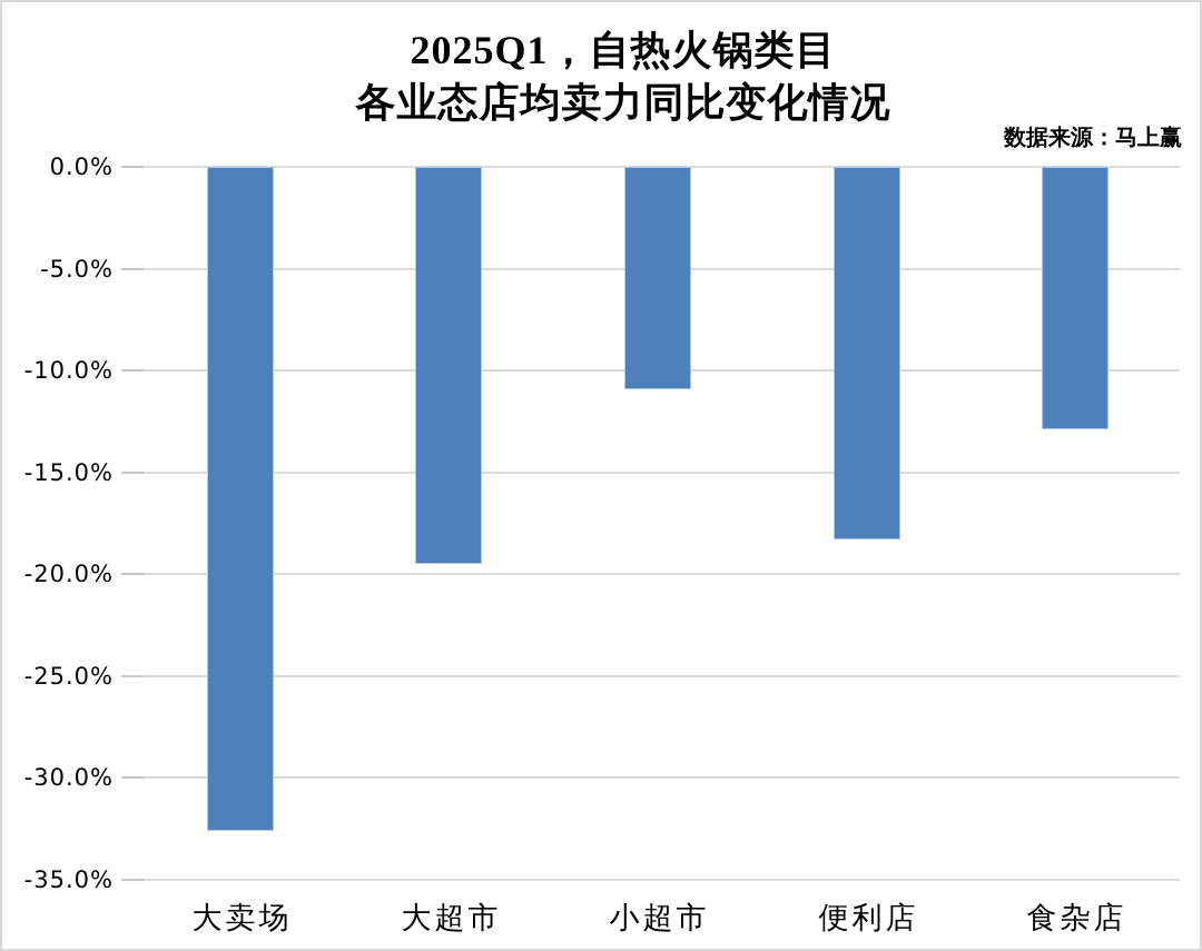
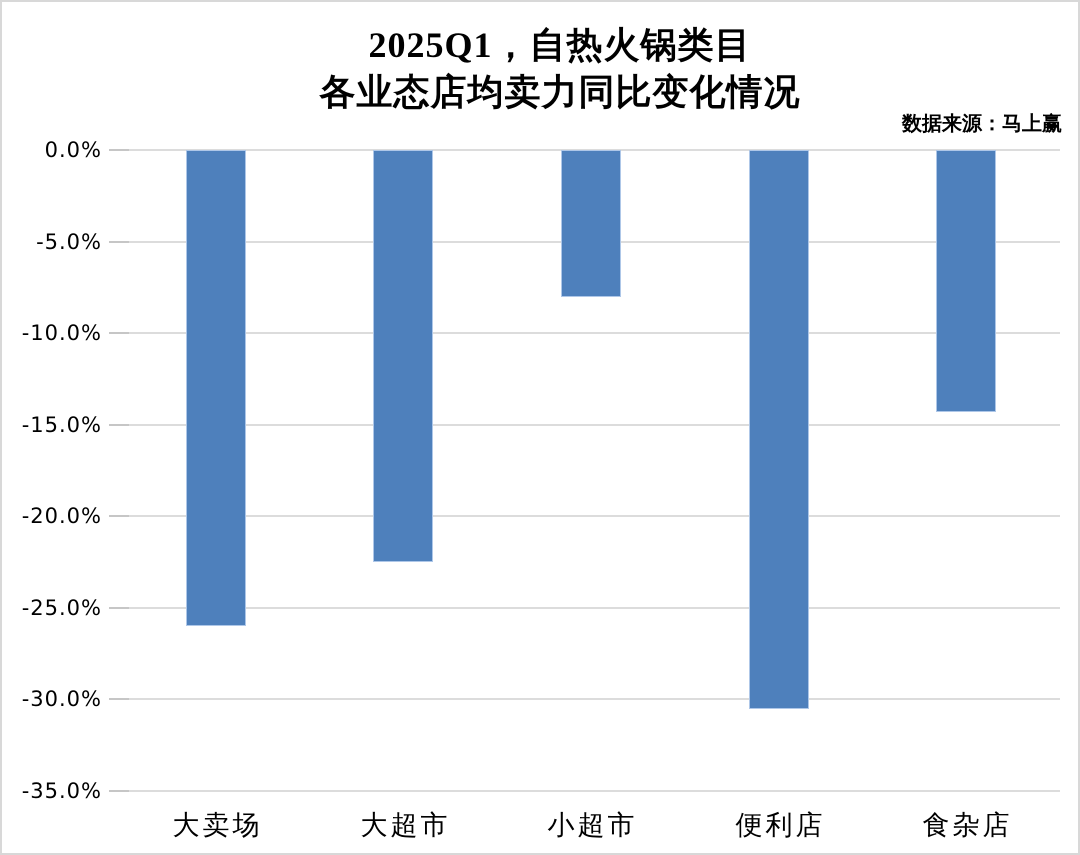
大卖场: -32.6% -> -26.0%
大超市: -19.5% -> -22.5%
小超市: -10.9% -> -8.0%
便利店: -18.3% -> -30.5%
食杂店: -12.9% -> -14.3%
